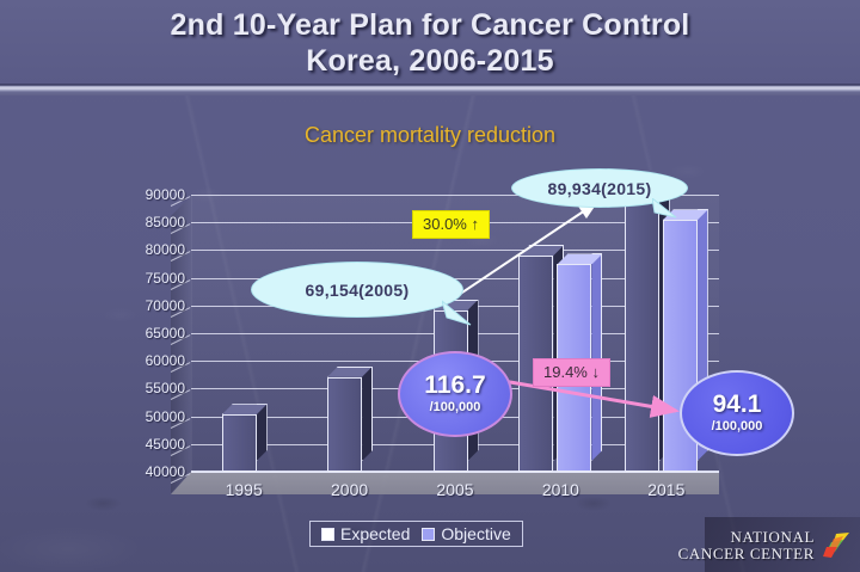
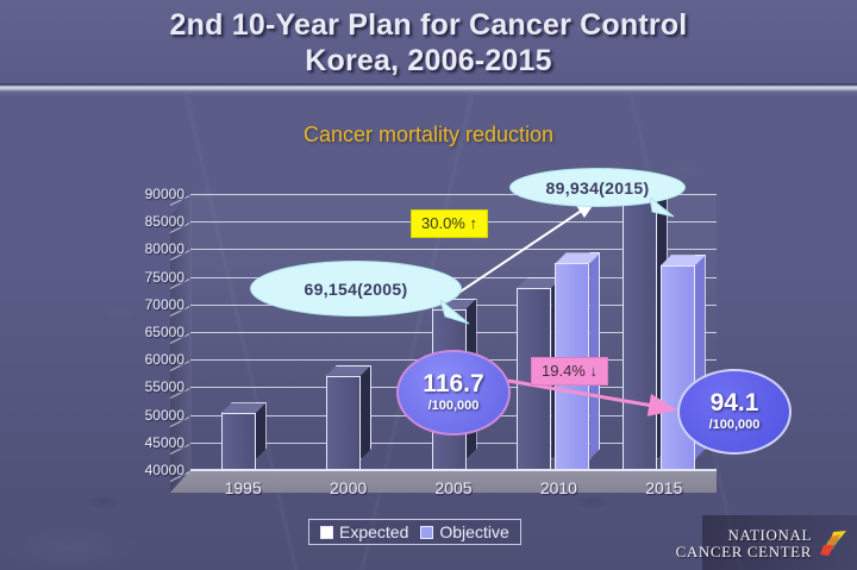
Expected/2010: 79000 -> 73000
Objective/2015: 85000 -> 77000
